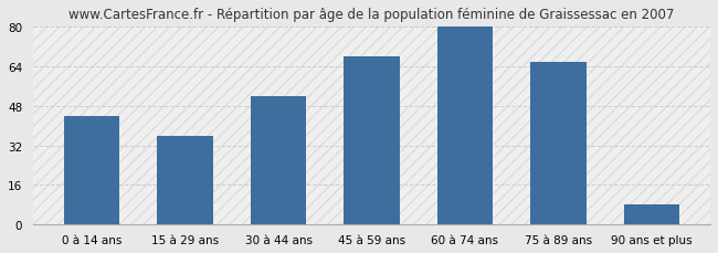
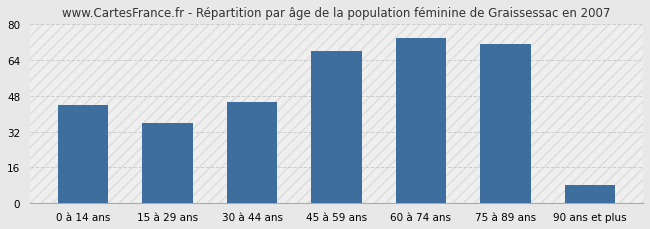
30 à 44 ans: 52 -> 45
60 à 74 ans: 80 -> 74
75 à 89 ans: 66 -> 71
